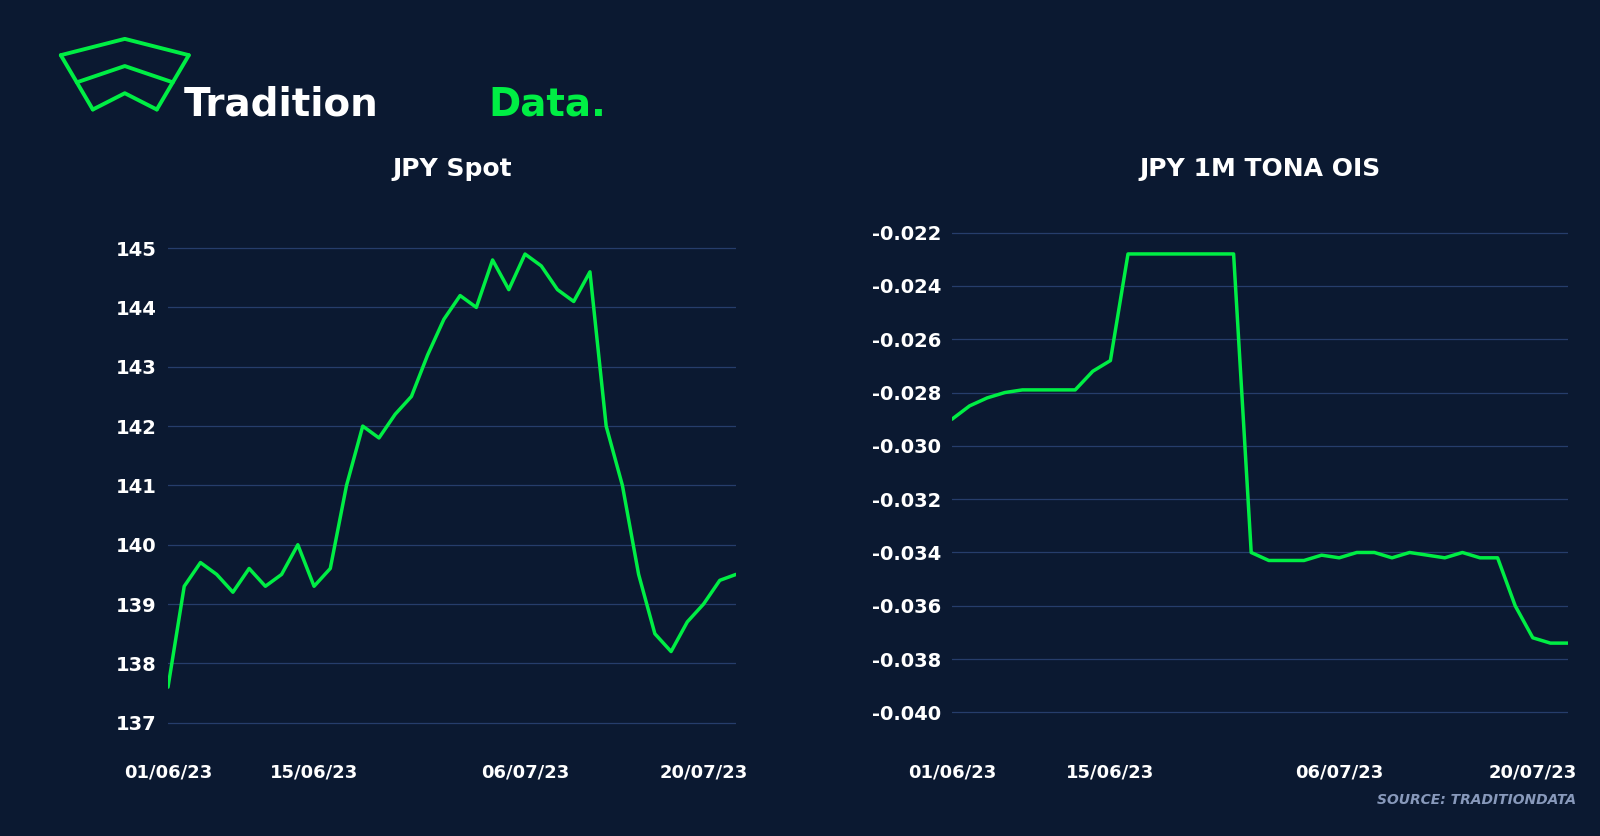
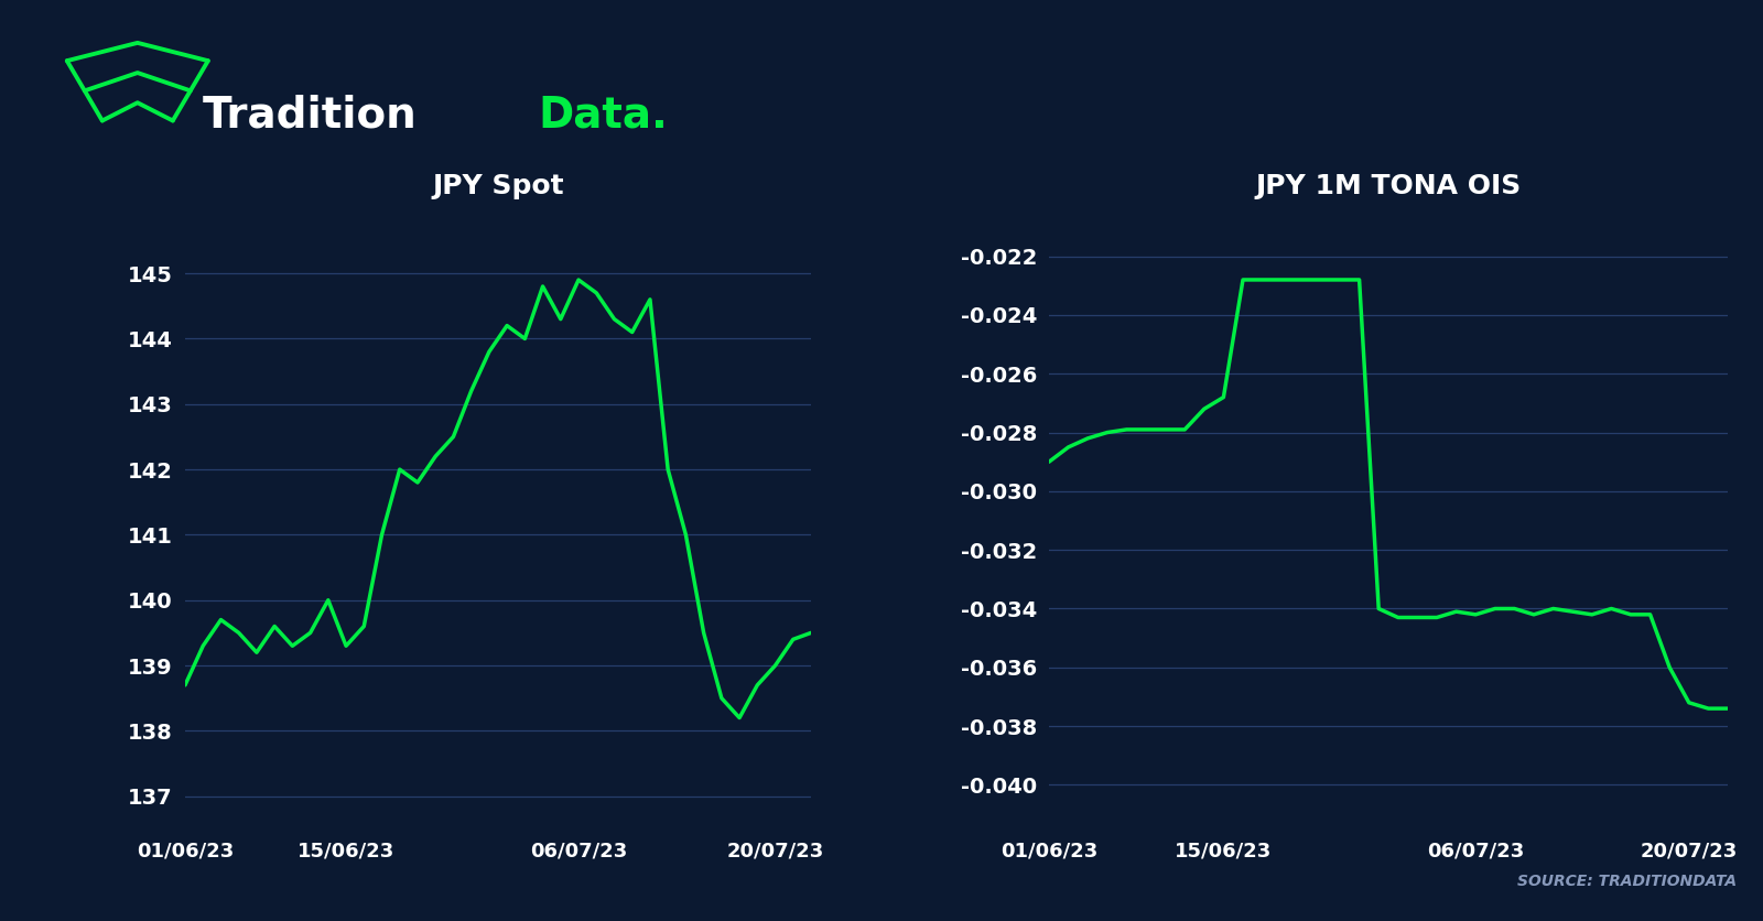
JPY Spot/01/06/23: 137.6 -> 138.7
